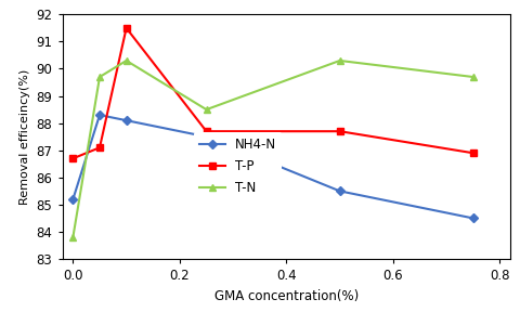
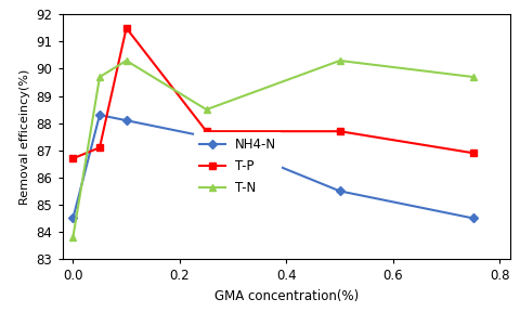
NH4-N/0.0: 85.2 -> 84.5
